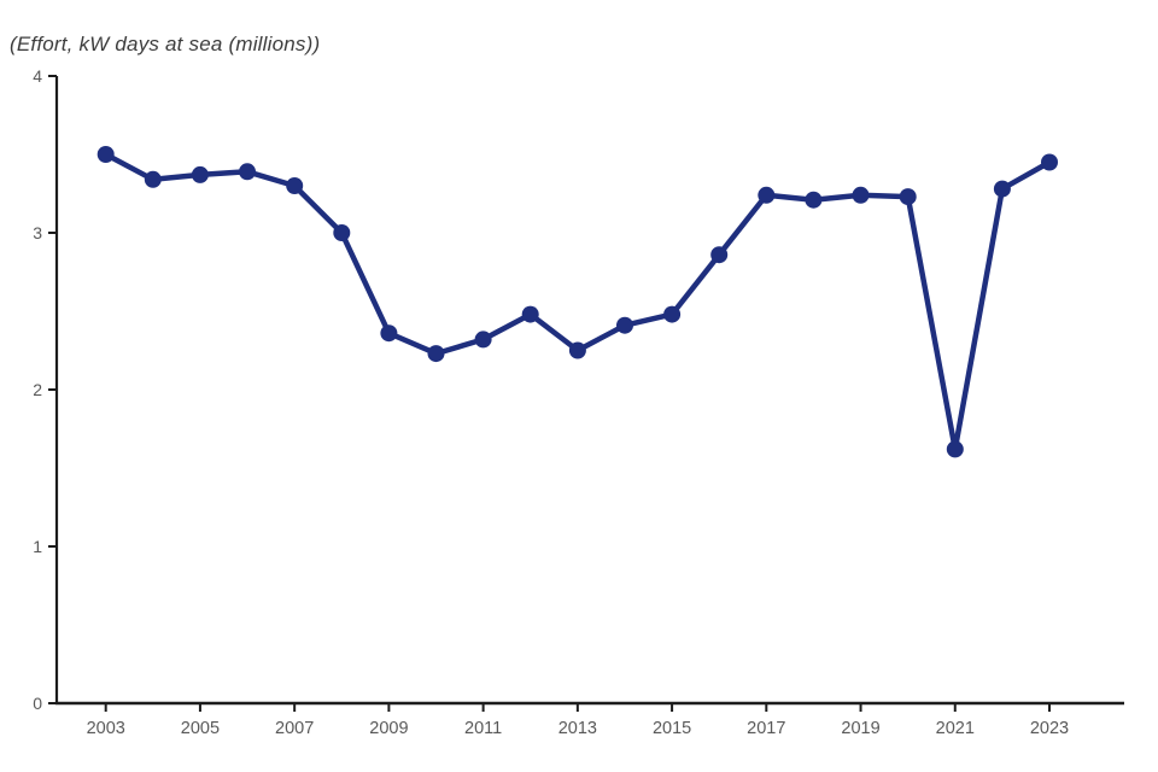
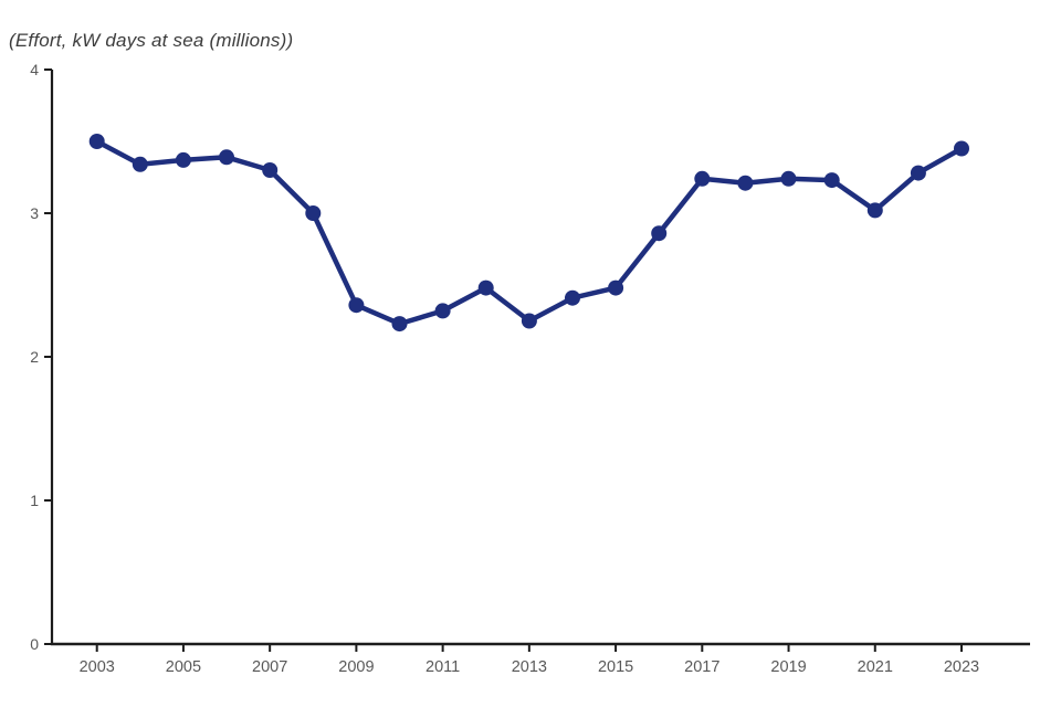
2021: 1.62 -> 3.02
